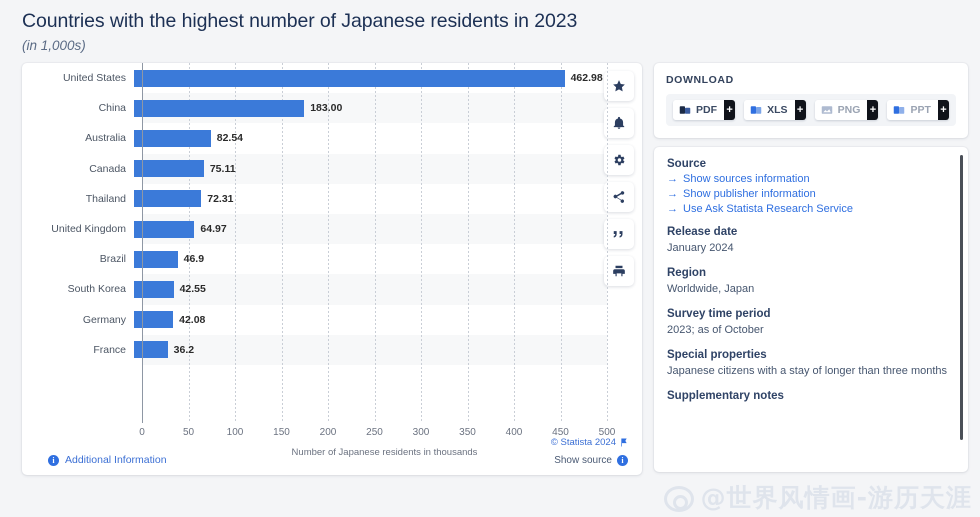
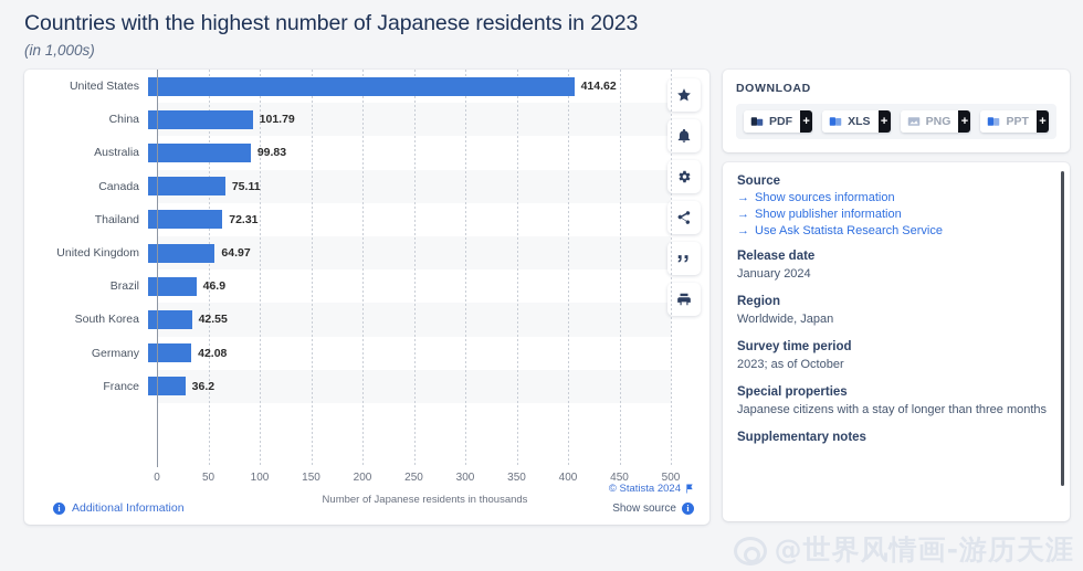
United States: 462.98 -> 414.62
China: 183.00 -> 101.79
Australia: 82.54 -> 99.83
